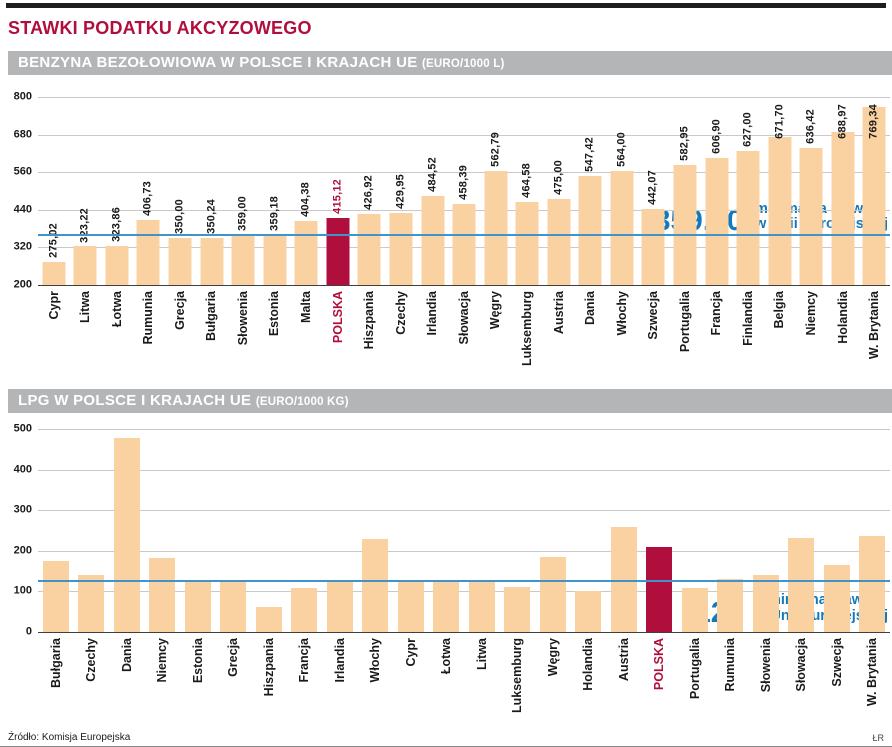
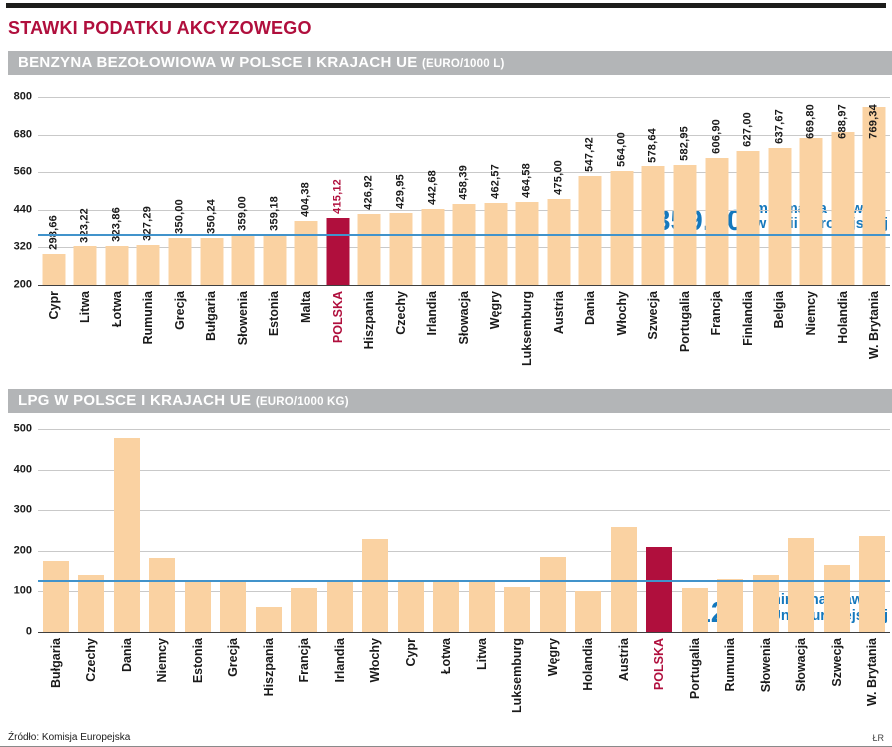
BENZYNA BEZOŁOWIOWA W POLSCE I KRAJACH UE/Cypr: 275,02 -> 298,66
BENZYNA BEZOŁOWIOWA W POLSCE I KRAJACH UE/Rumunia: 406,73 -> 327,29
BENZYNA BEZOŁOWIOWA W POLSCE I KRAJACH UE/Irlandia: 484,52 -> 442,68
BENZYNA BEZOŁOWIOWA W POLSCE I KRAJACH UE/Węgry: 562,79 -> 462,57
BENZYNA BEZOŁOWIOWA W POLSCE I KRAJACH UE/Szwecja: 442,07 -> 578,64
BENZYNA BEZOŁOWIOWA W POLSCE I KRAJACH UE/Belgia: 671,70 -> 637,67
BENZYNA BEZOŁOWIOWA W POLSCE I KRAJACH UE/Niemcy: 636,42 -> 669,80
